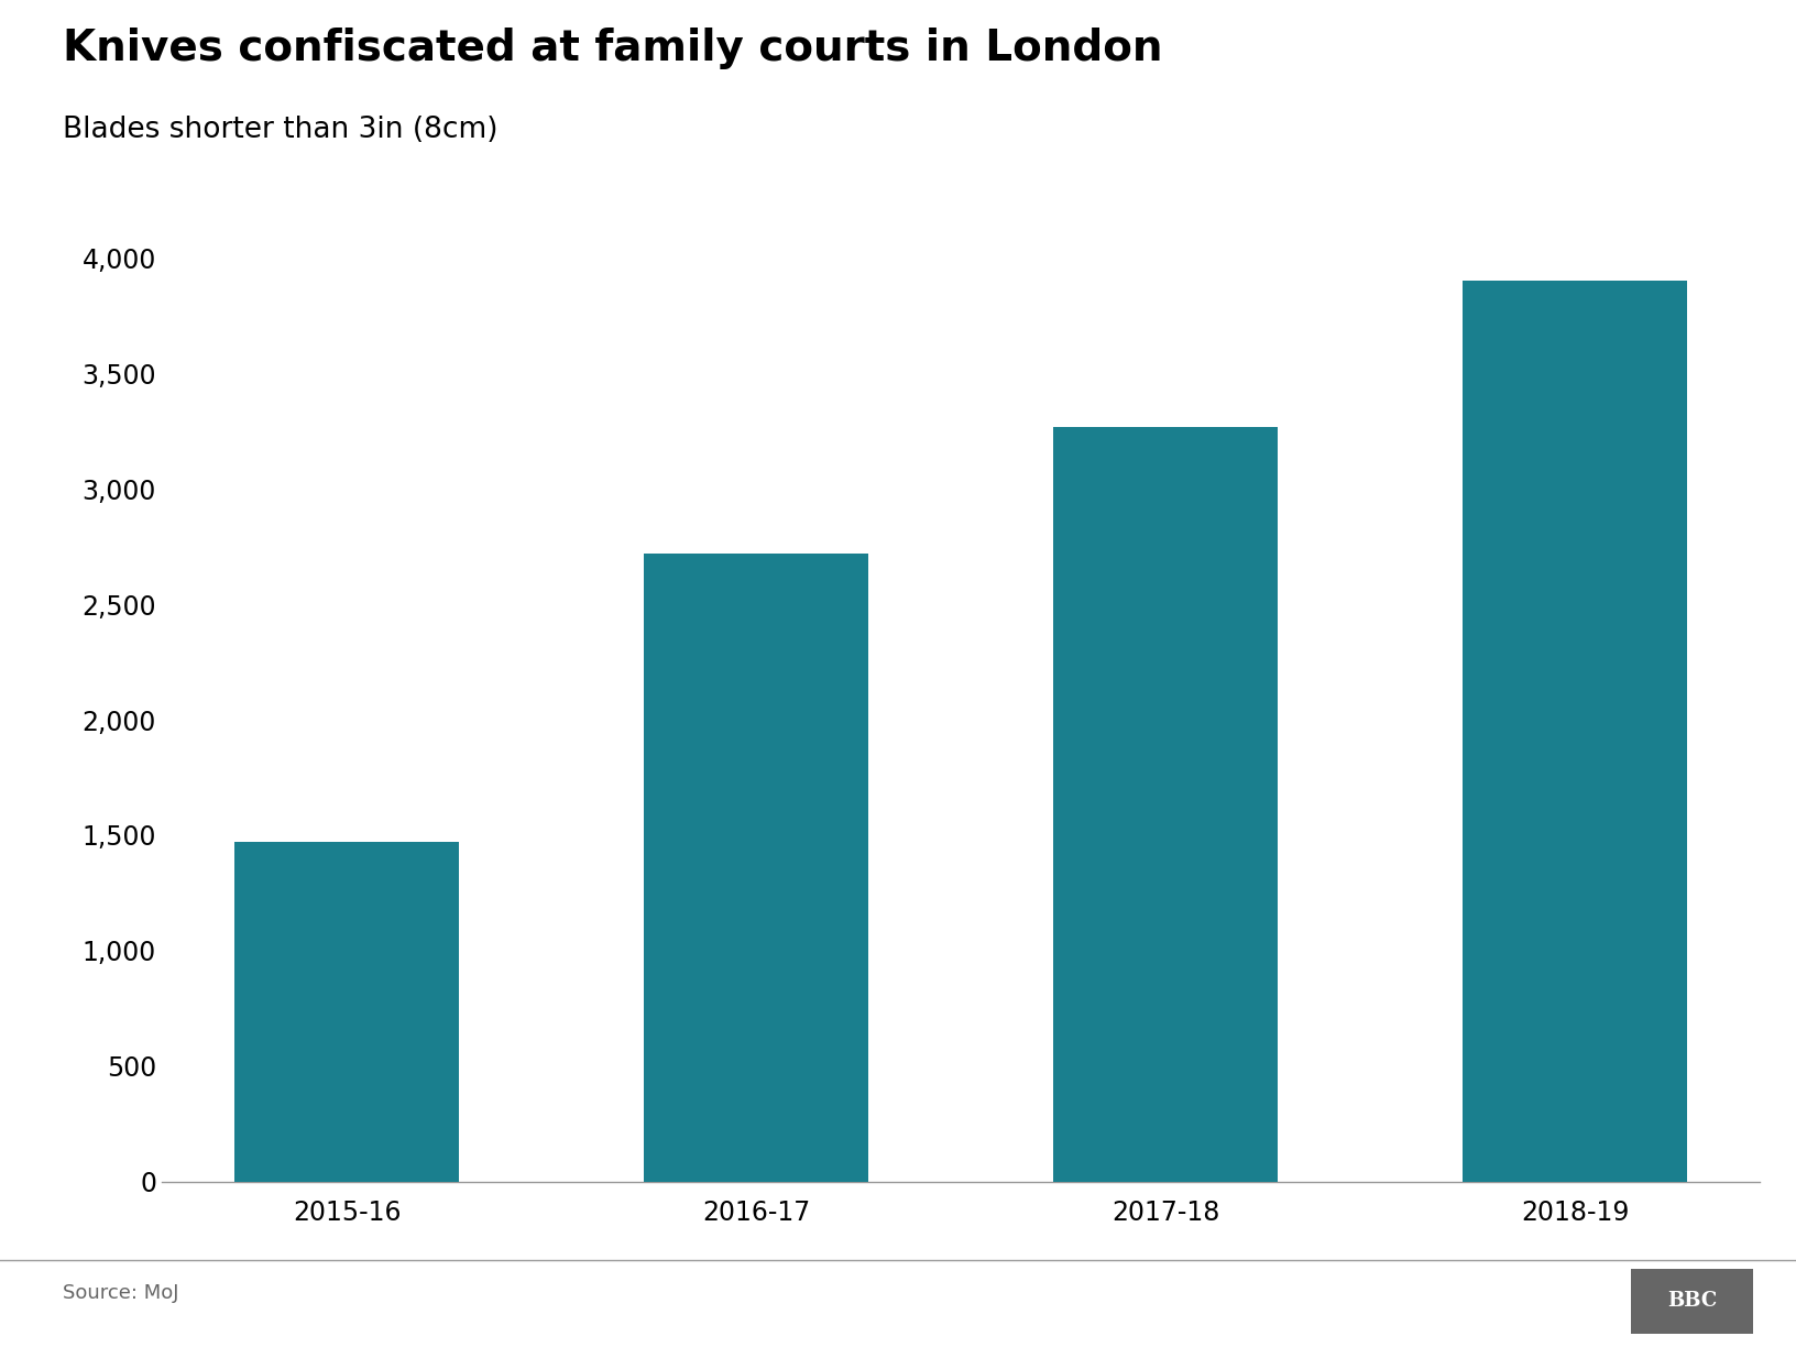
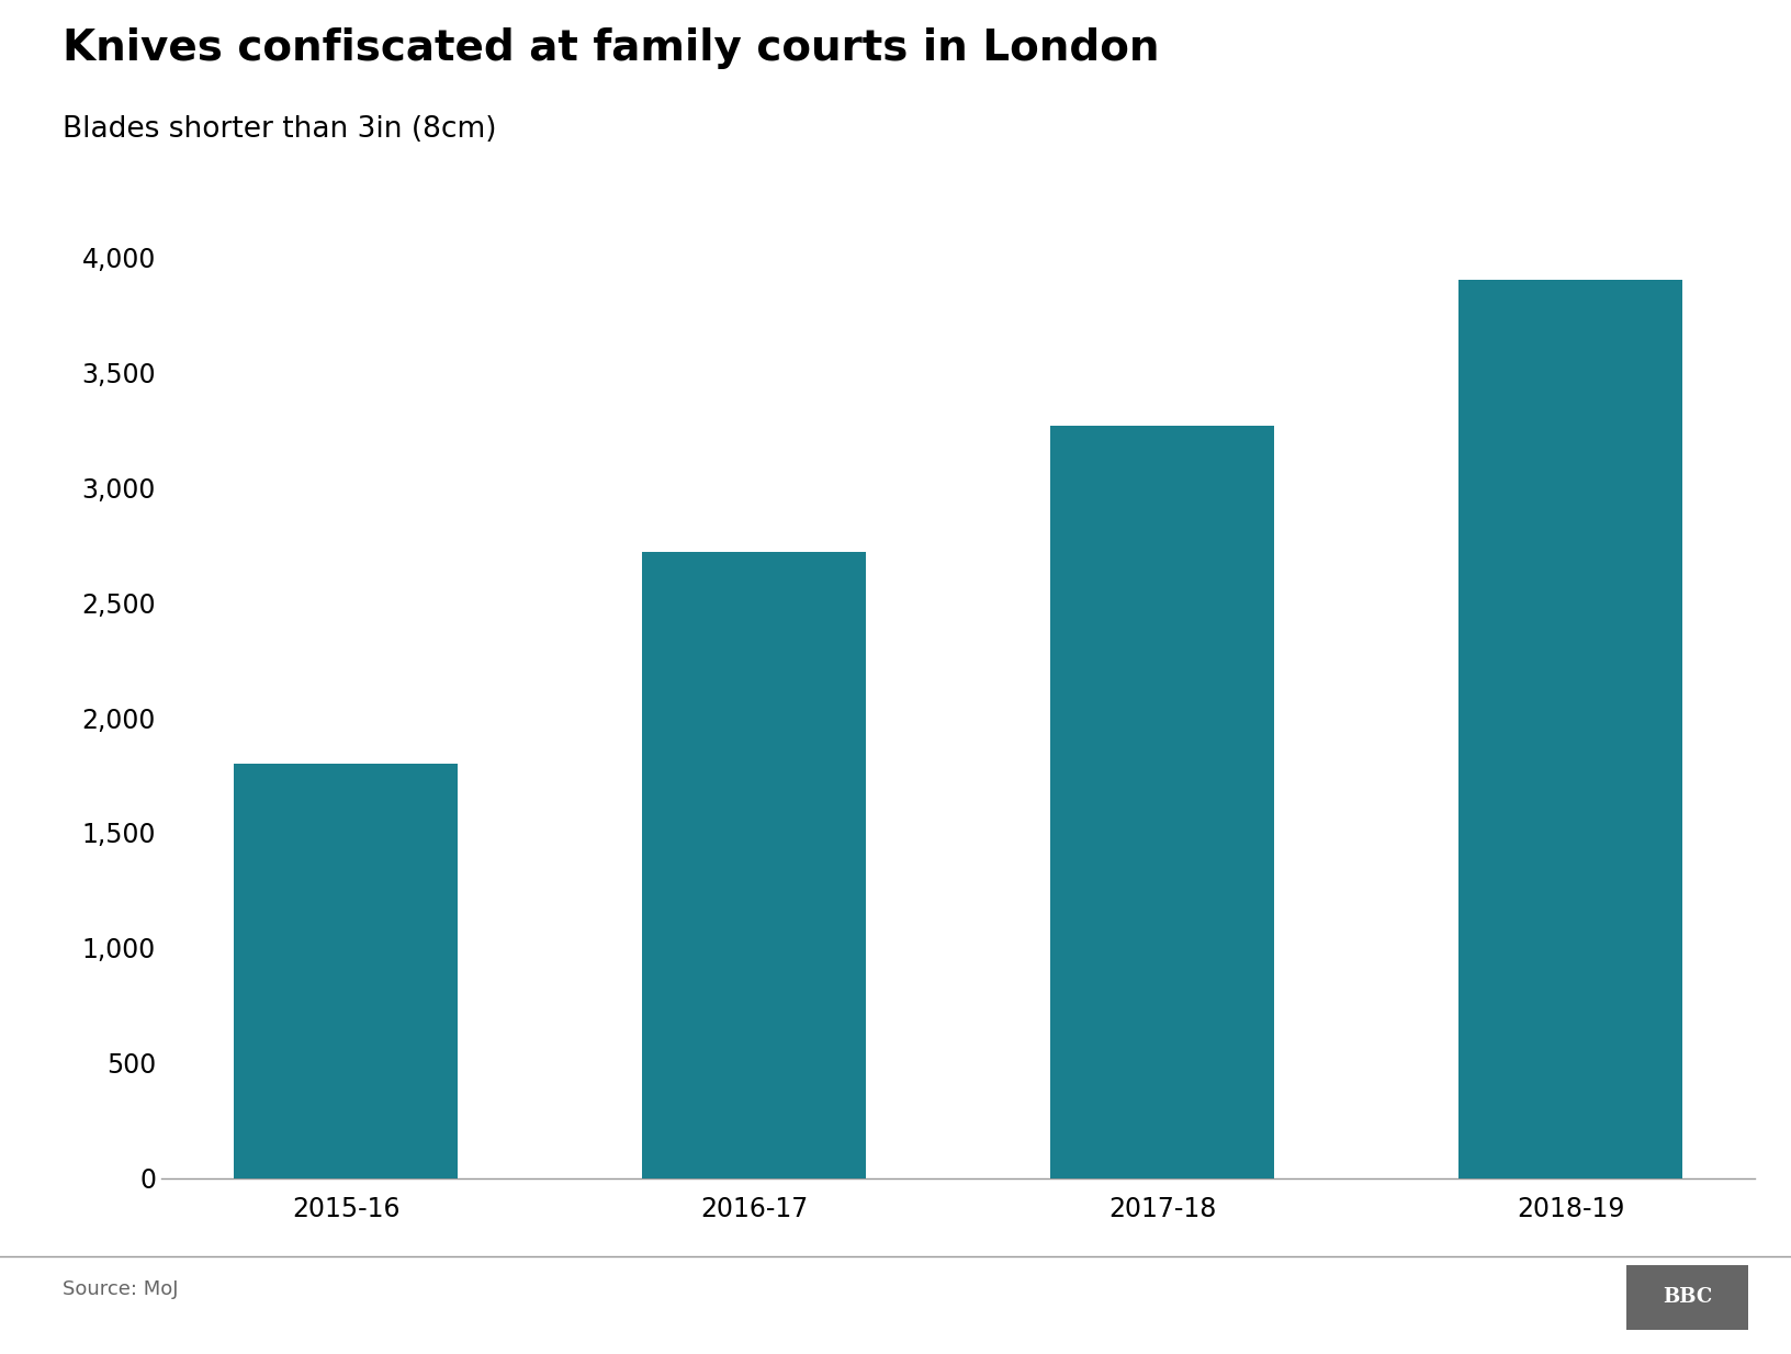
2015-16: 1,470 -> 1,800
